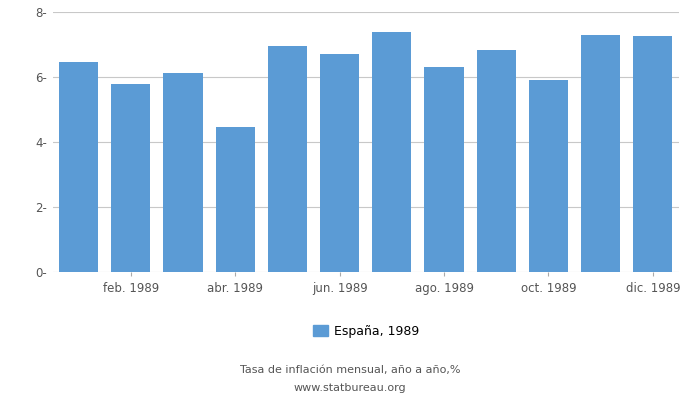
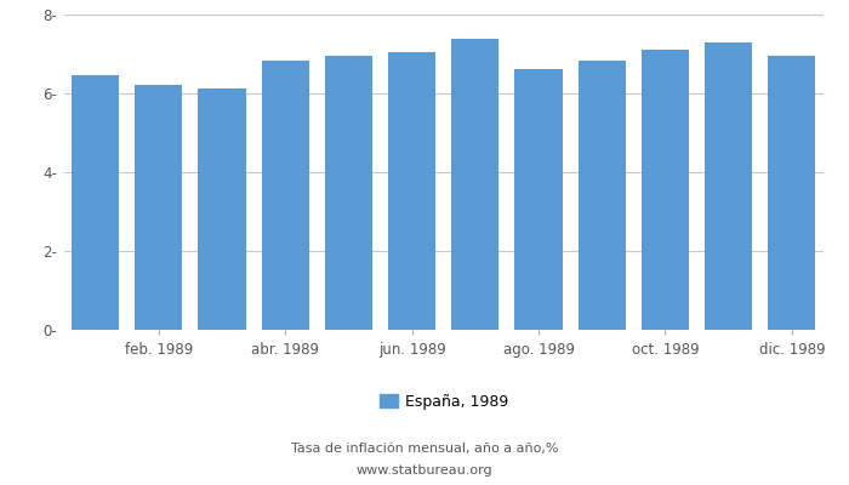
feb. 1989: 5.80- -> 6.22-
abr. 1989: 4.45- -> 6.82-
jun. 1989: 6.70- -> 7.05-
ago. 1989: 6.30- -> 6.62-
oct. 1989: 5.90- -> 7.10-
dic. 1989: 7.25- -> 6.95-
